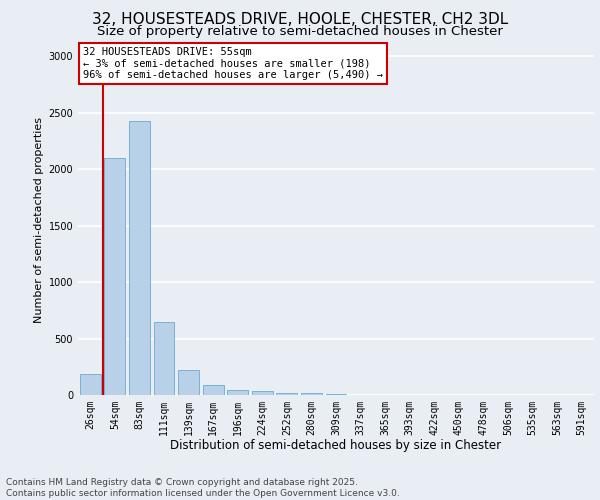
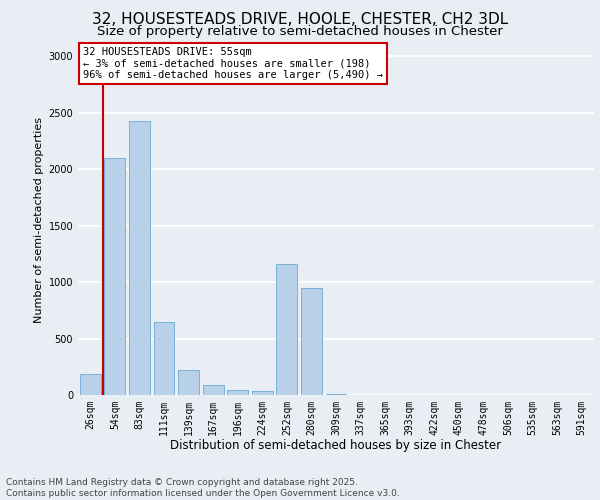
252sqm: 20 -> 1160
280sqm: 20 -> 950
